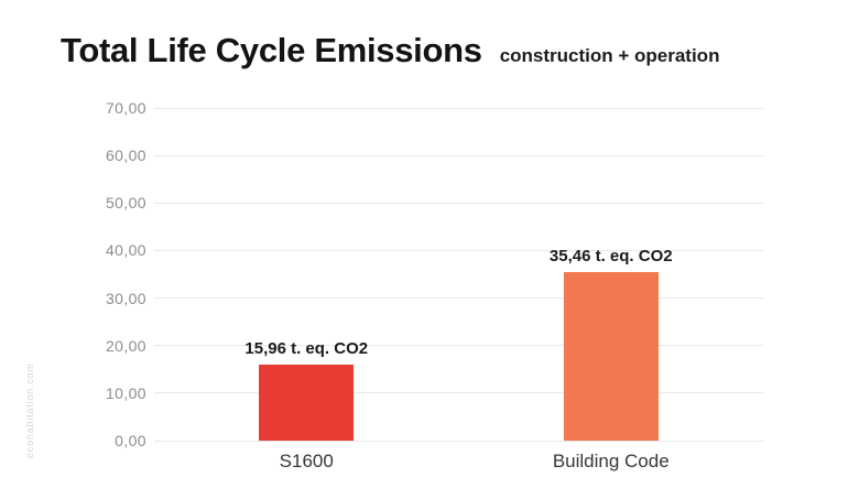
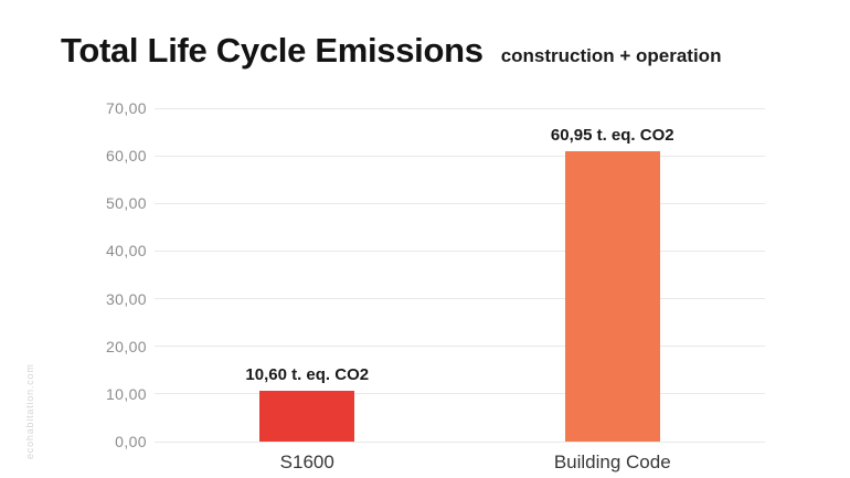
S1600: 15,96 -> 10,60
Building Code: 35,46 -> 60,95
